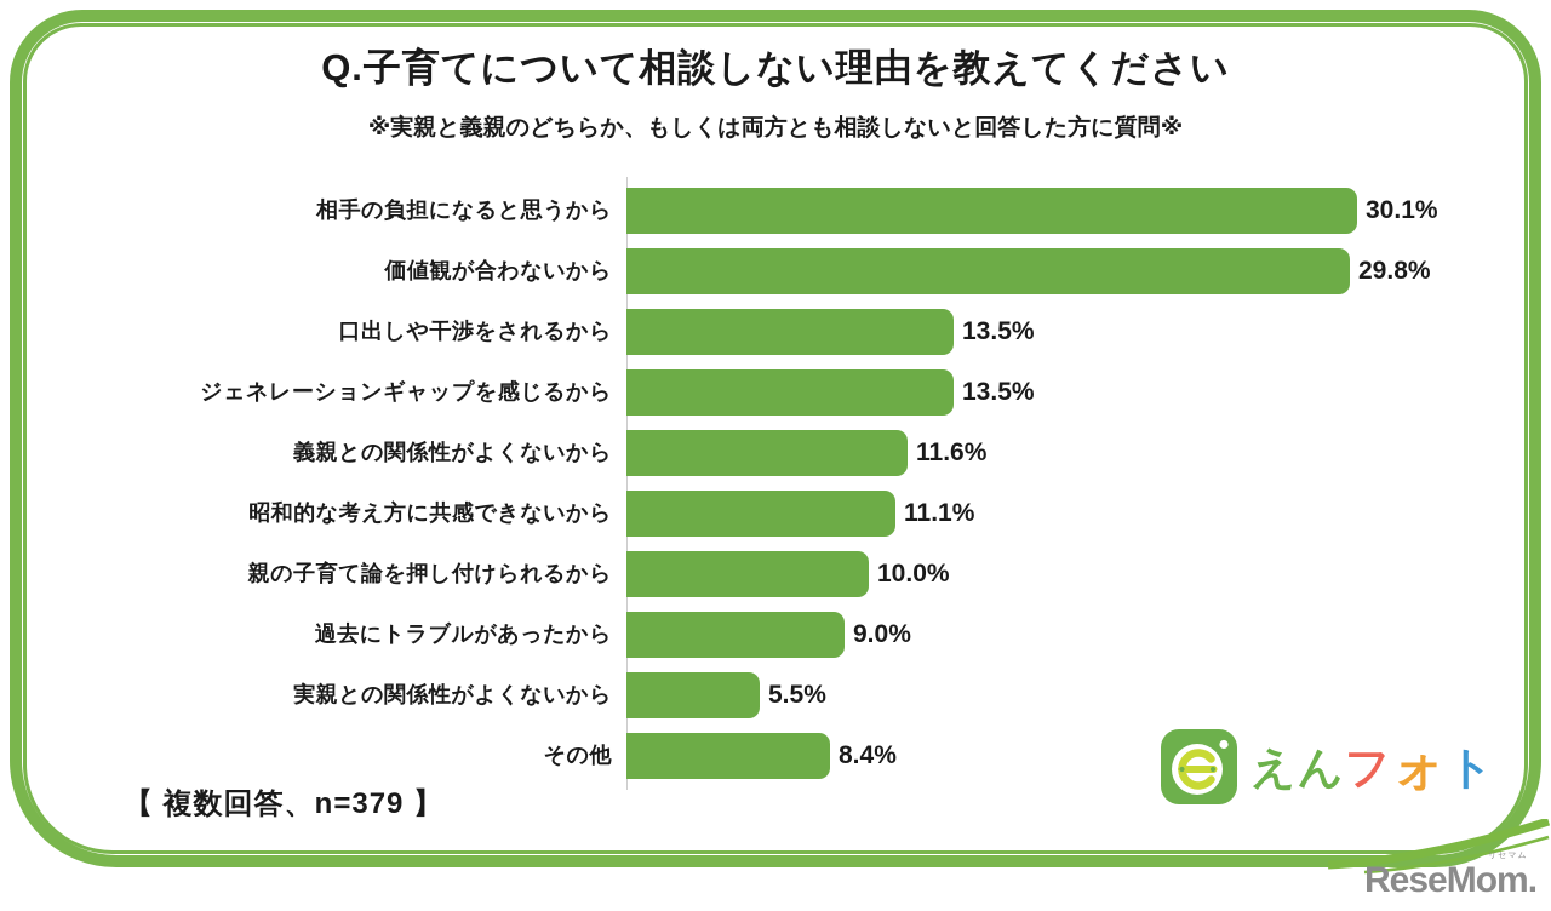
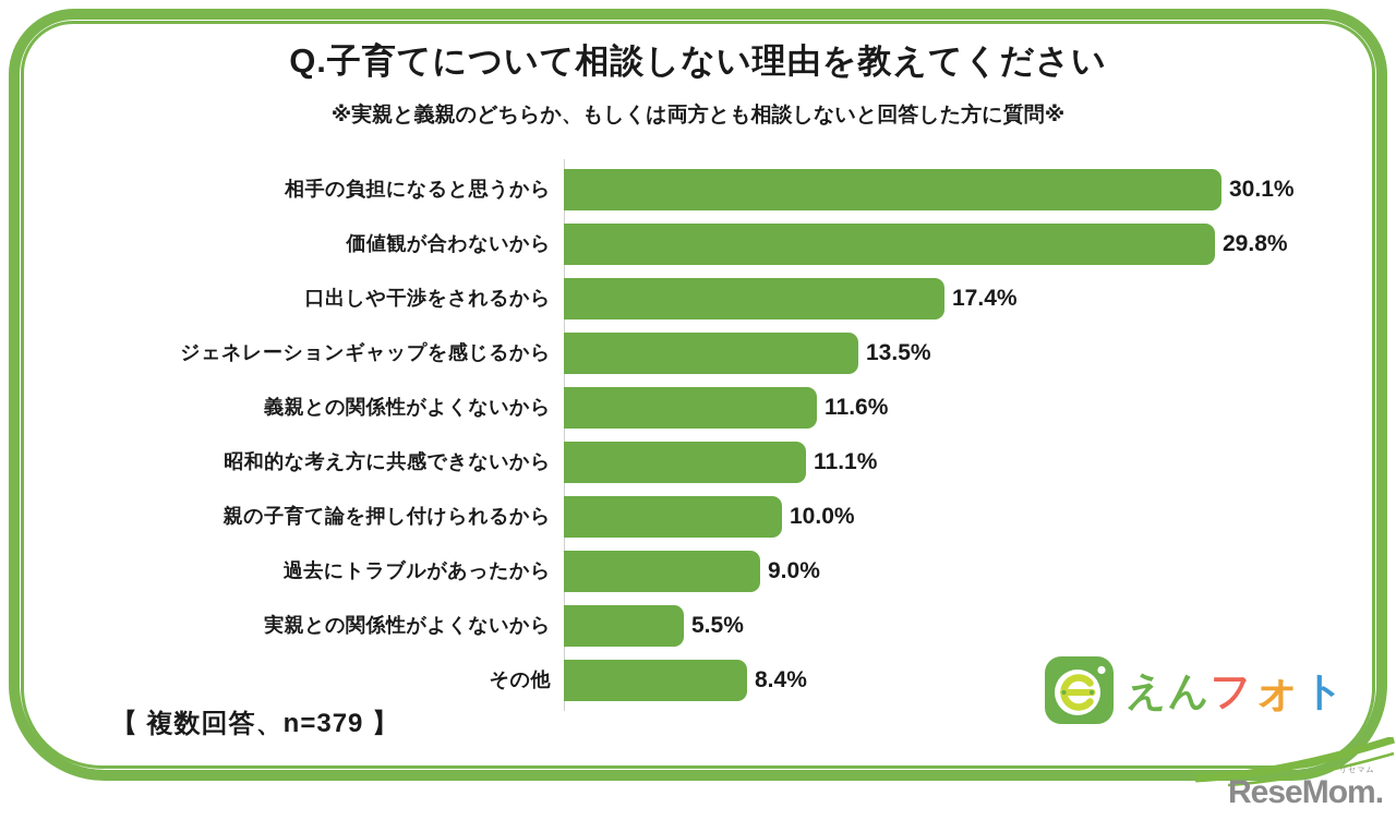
口出しや干渉をされるから: 13.5% -> 17.4%
